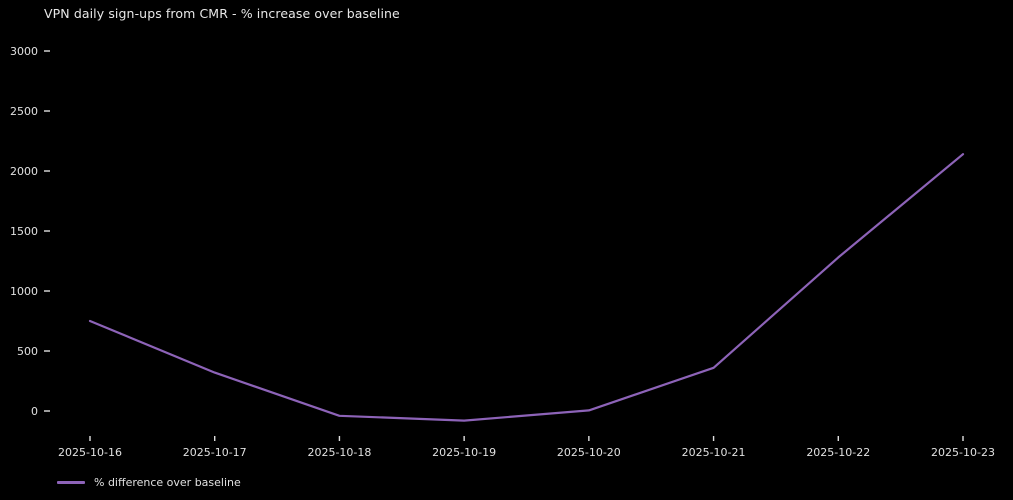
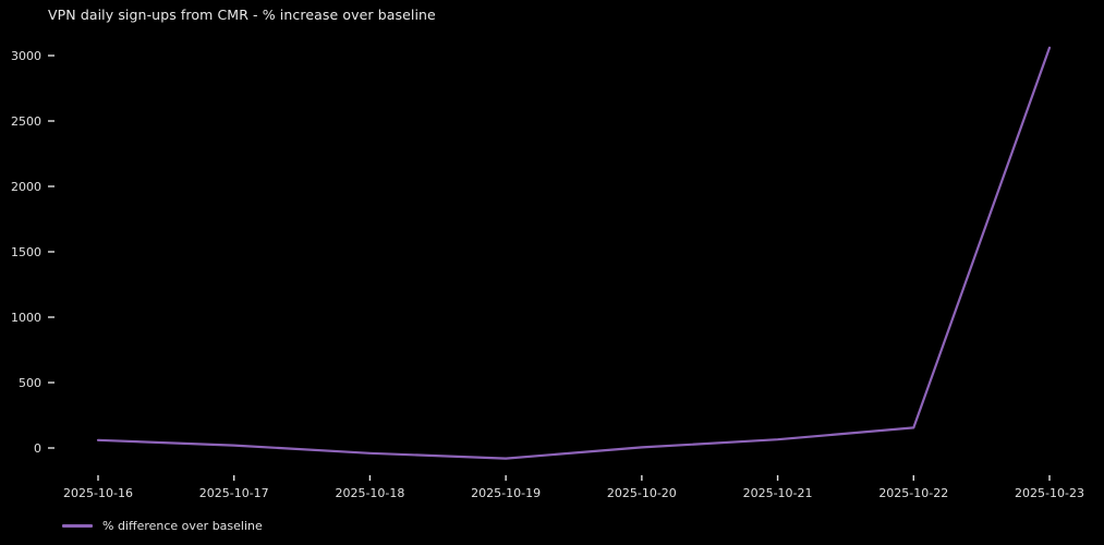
2025-10-16: 750 -> 60
2025-10-17: 320 -> 20
2025-10-21: 360 -> 60
2025-10-22: 1280 -> 160
2025-10-23: 2140 -> 3060
